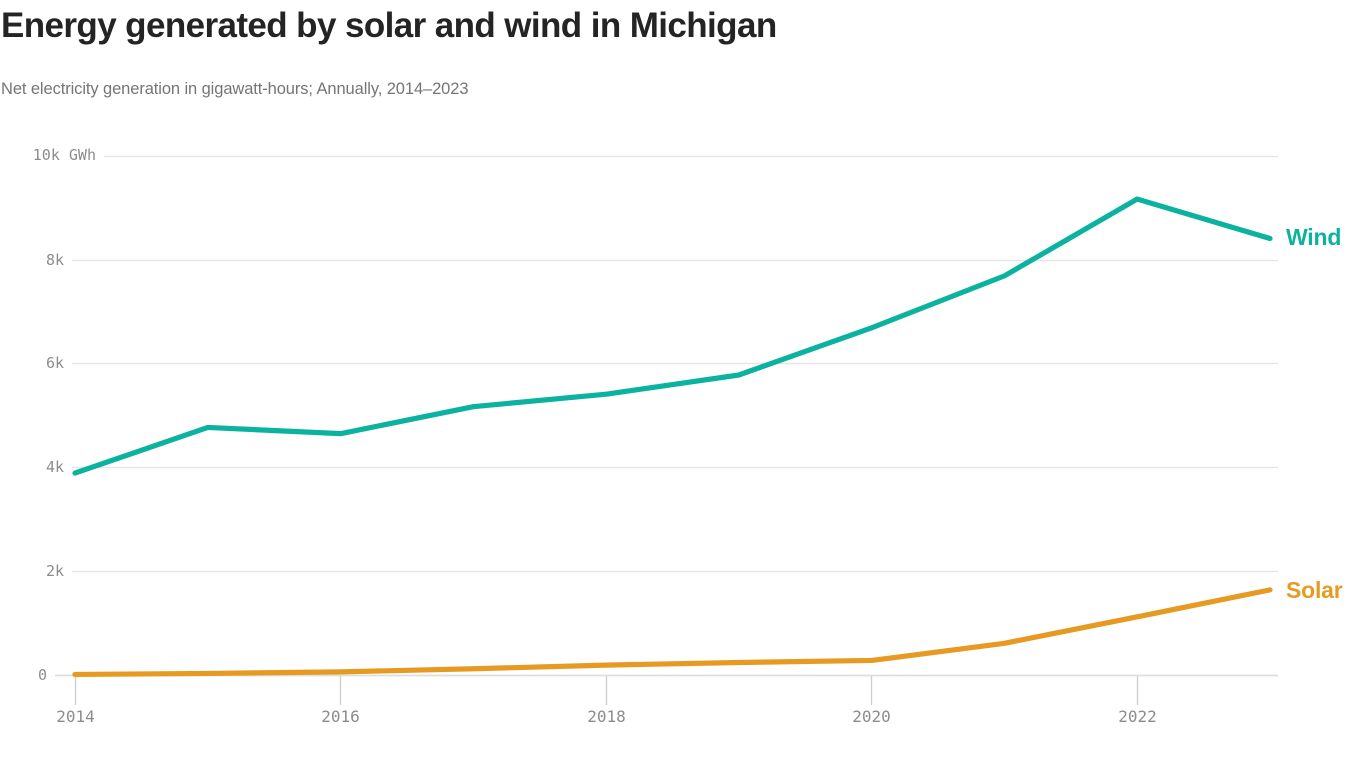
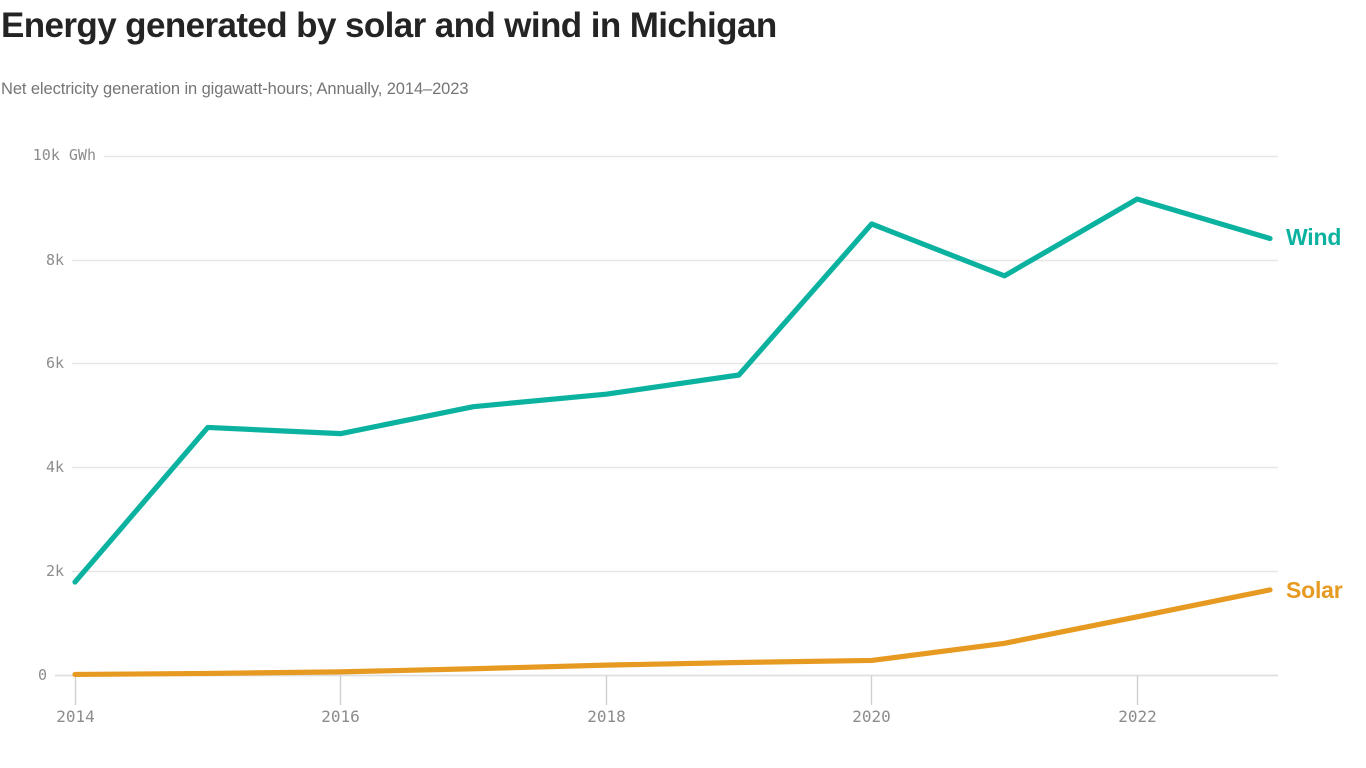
Wind/2014: 3.9k -> 1.8k
Wind/2020: 6.7k -> 8.7k
